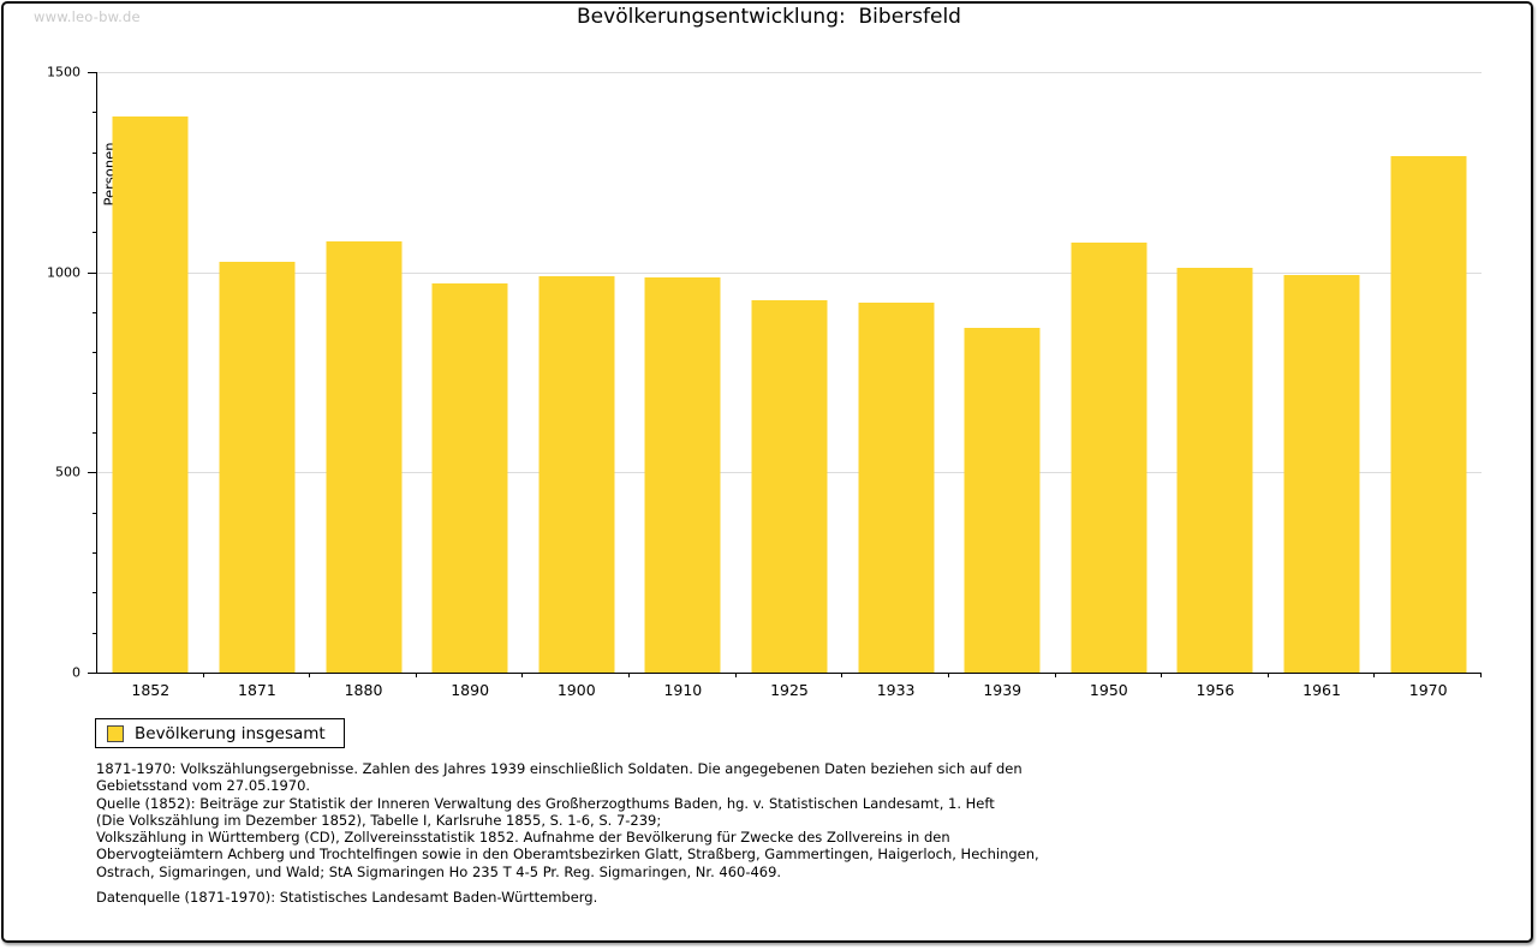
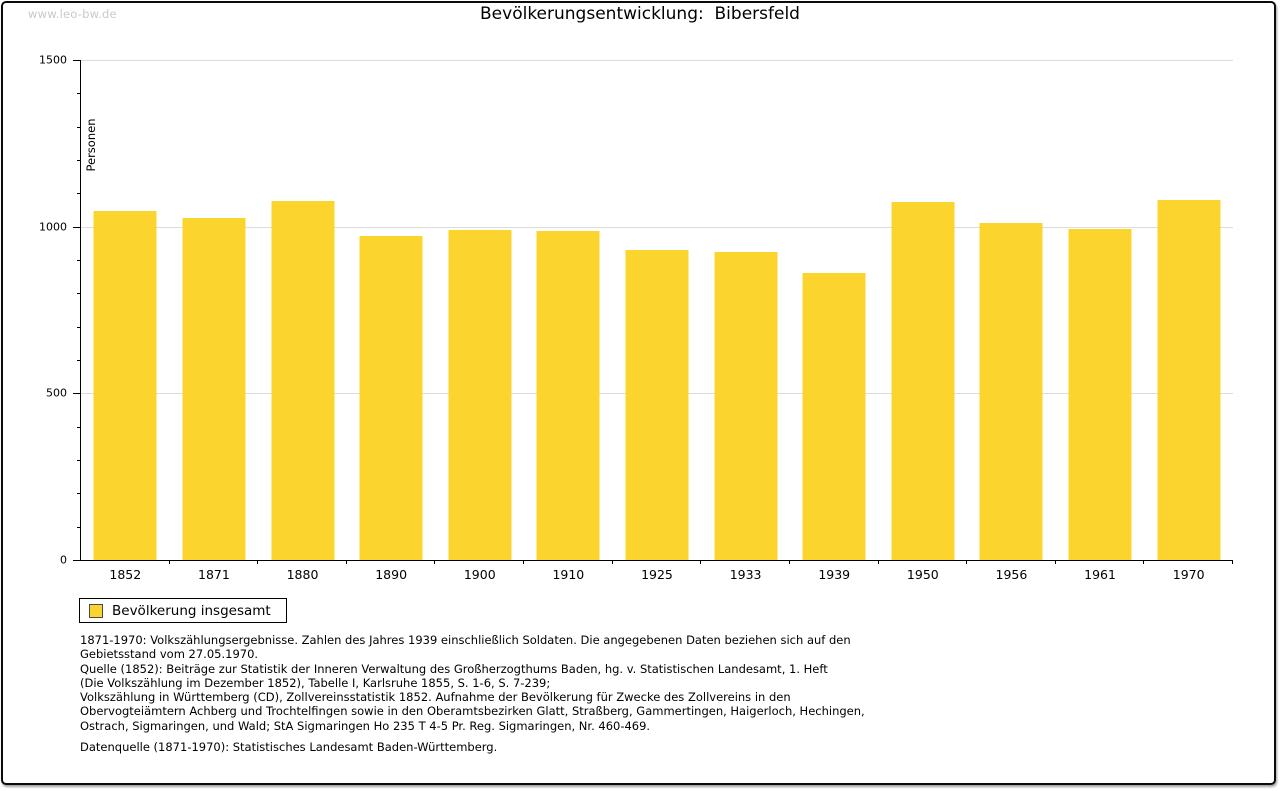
1852: 1390 -> 1050
1970: 1290 -> 1080
